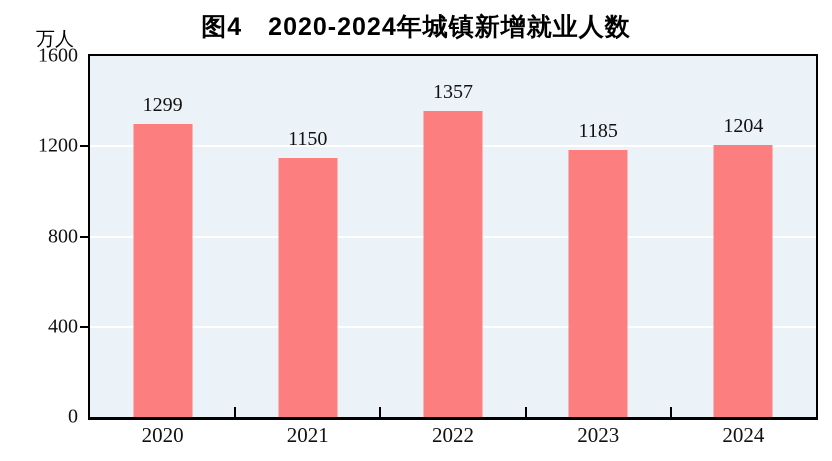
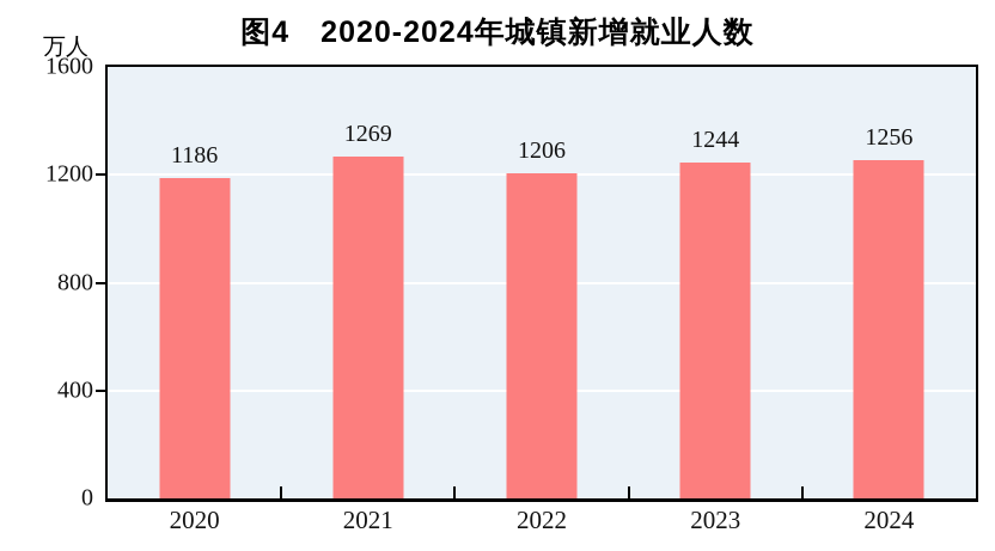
2020: 1299 -> 1186
2021: 1150 -> 1269
2022: 1357 -> 1206
2023: 1185 -> 1244
2024: 1204 -> 1256
